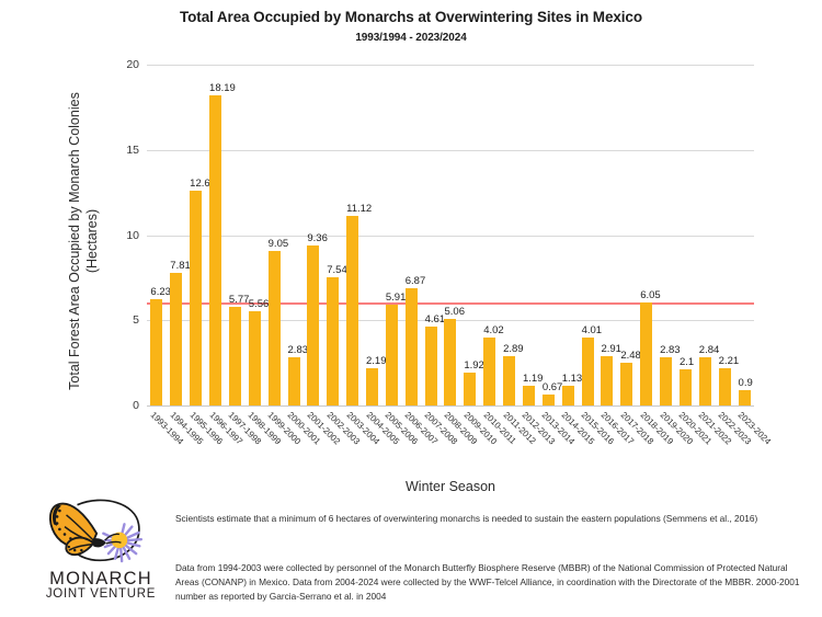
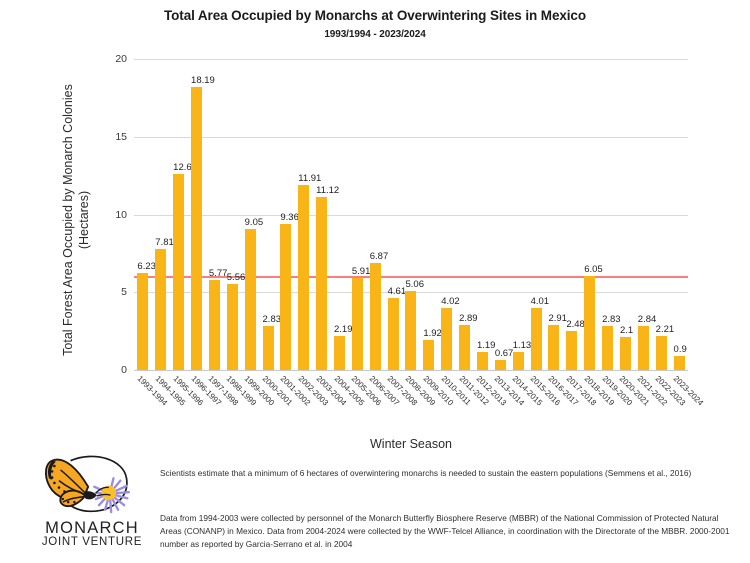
2002-2003: 7.54 -> 11.91
